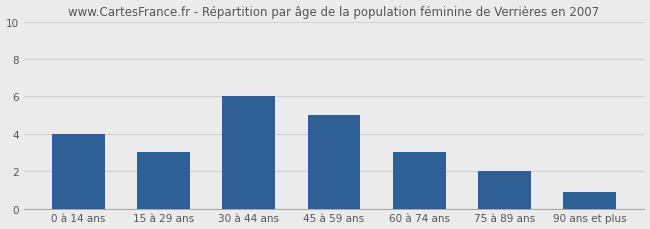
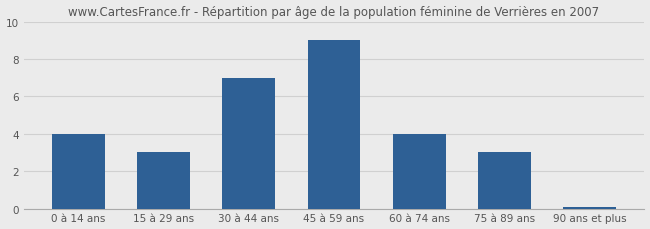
30 à 44 ans: 6.0 -> 7.0
45 à 59 ans: 5.0 -> 9.0
60 à 74 ans: 3.0 -> 4.0
75 à 89 ans: 2.0 -> 3.0
90 ans et plus: 0.9 -> 0.1
